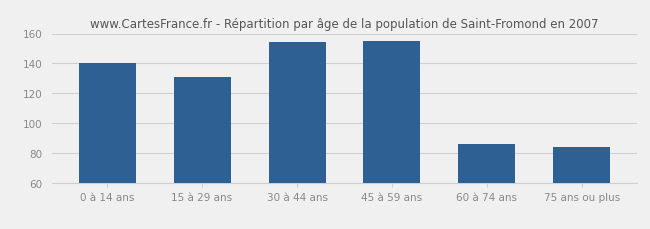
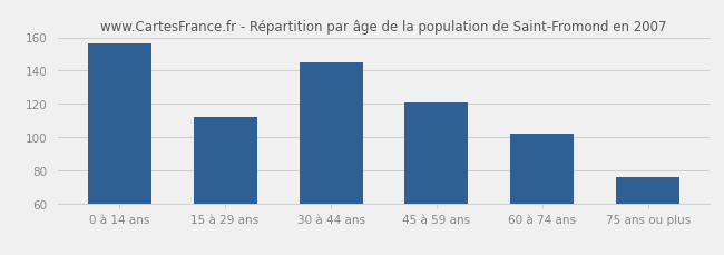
0 à 14 ans: 140 -> 156
15 à 29 ans: 131 -> 112
30 à 44 ans: 154 -> 145
45 à 59 ans: 155 -> 121
60 à 74 ans: 86 -> 102
75 ans ou plus: 84 -> 76
